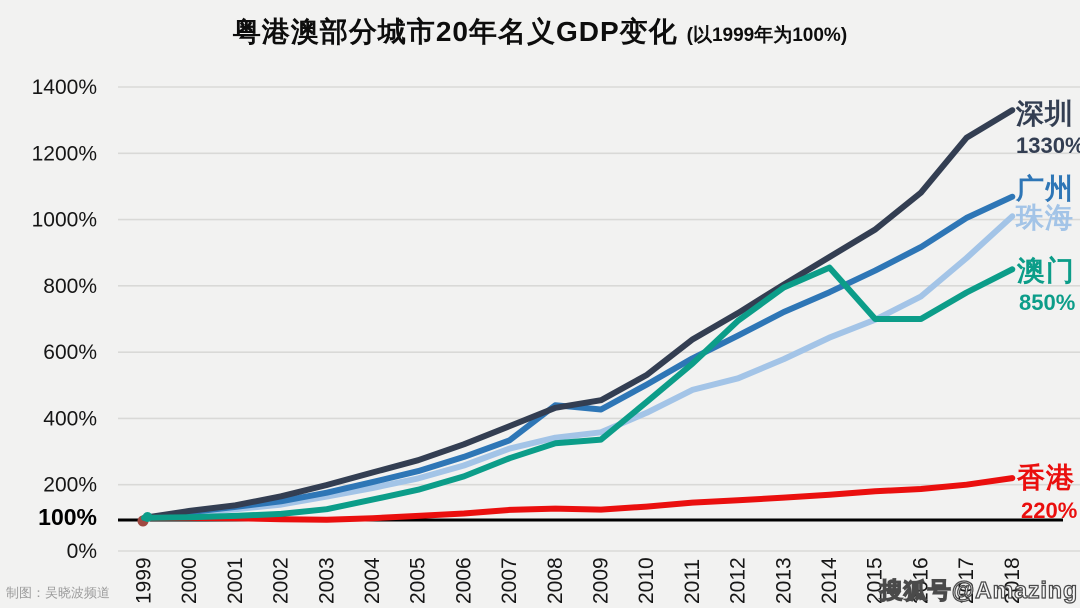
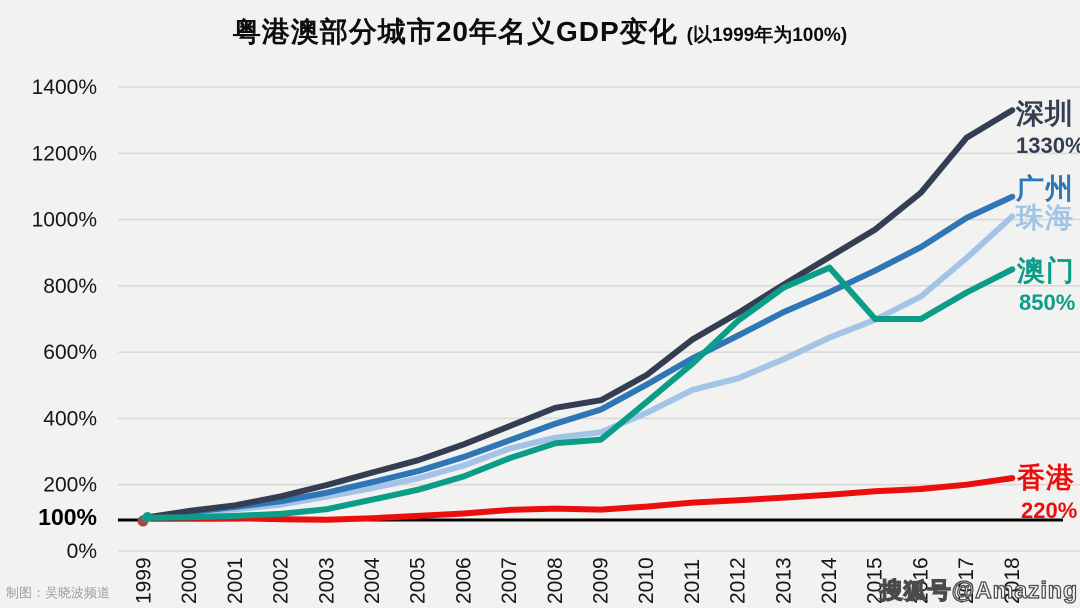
广州/2008: 440% -> 380%
